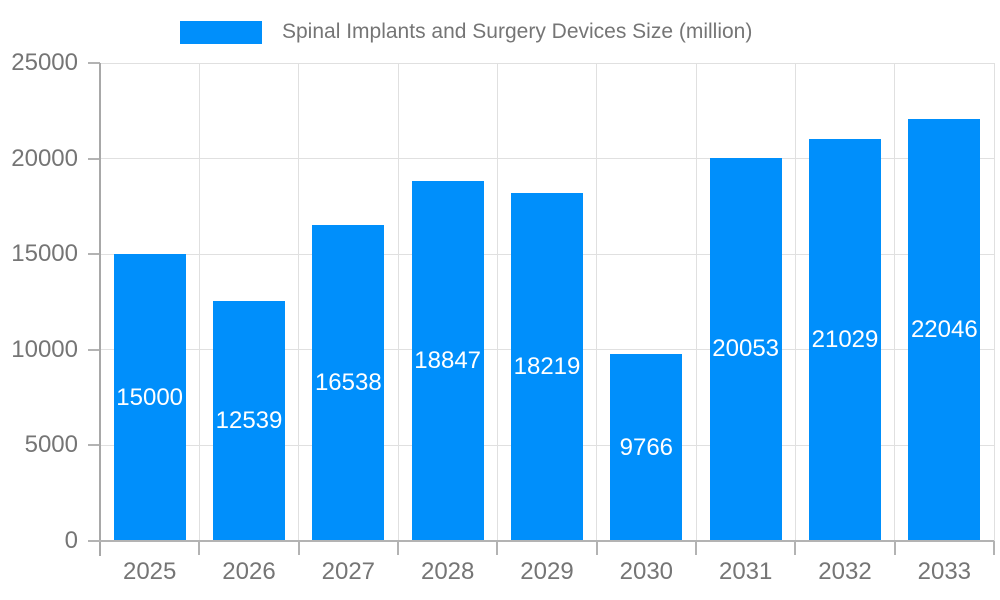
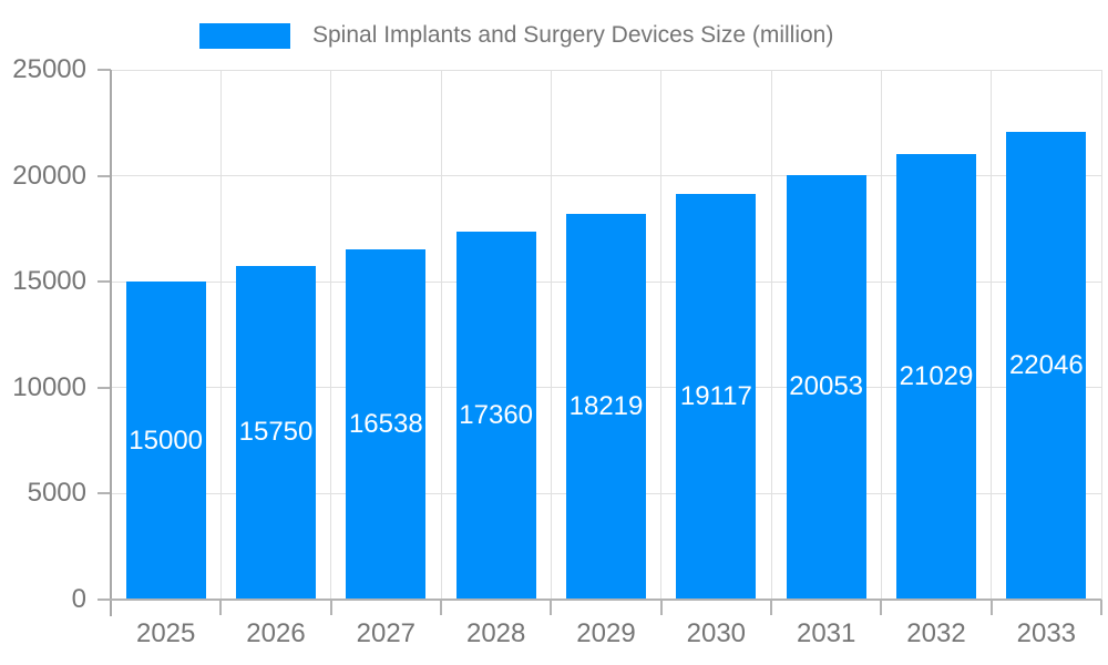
2026: 12539 -> 15750
2028: 18847 -> 17360
2030: 9766 -> 19117
